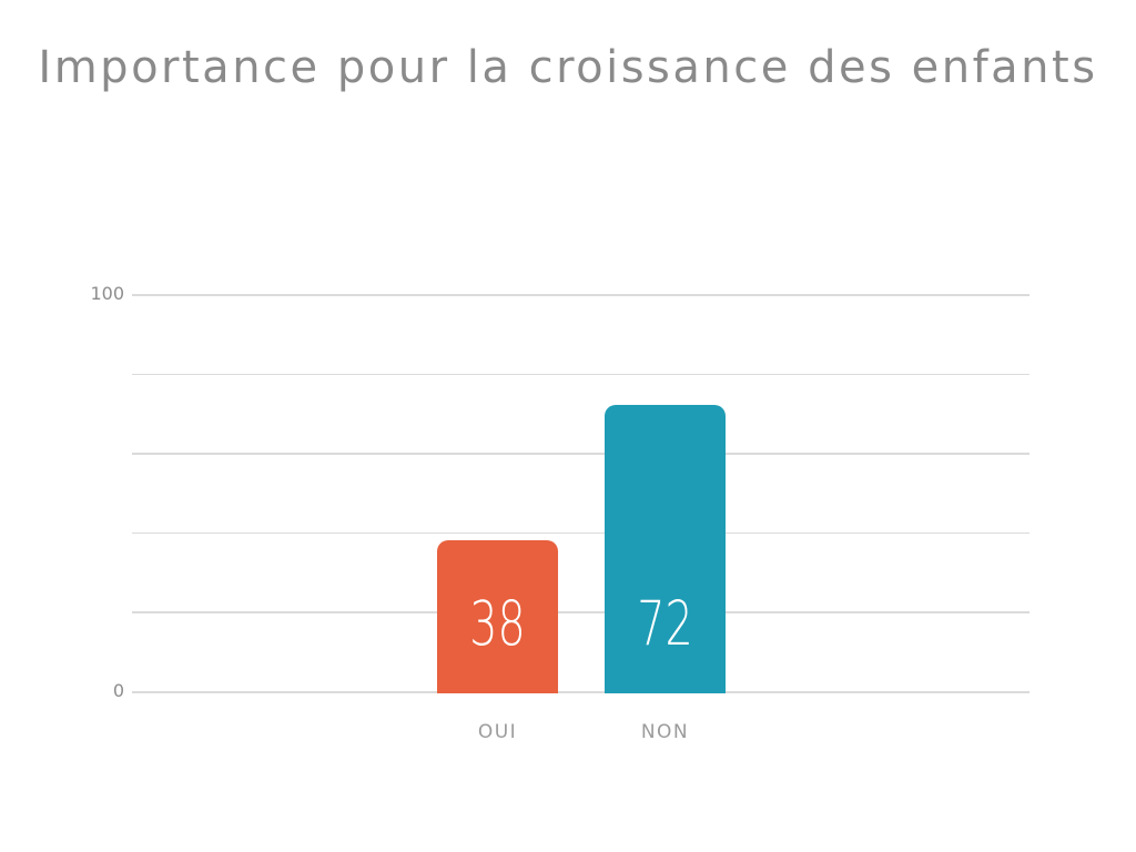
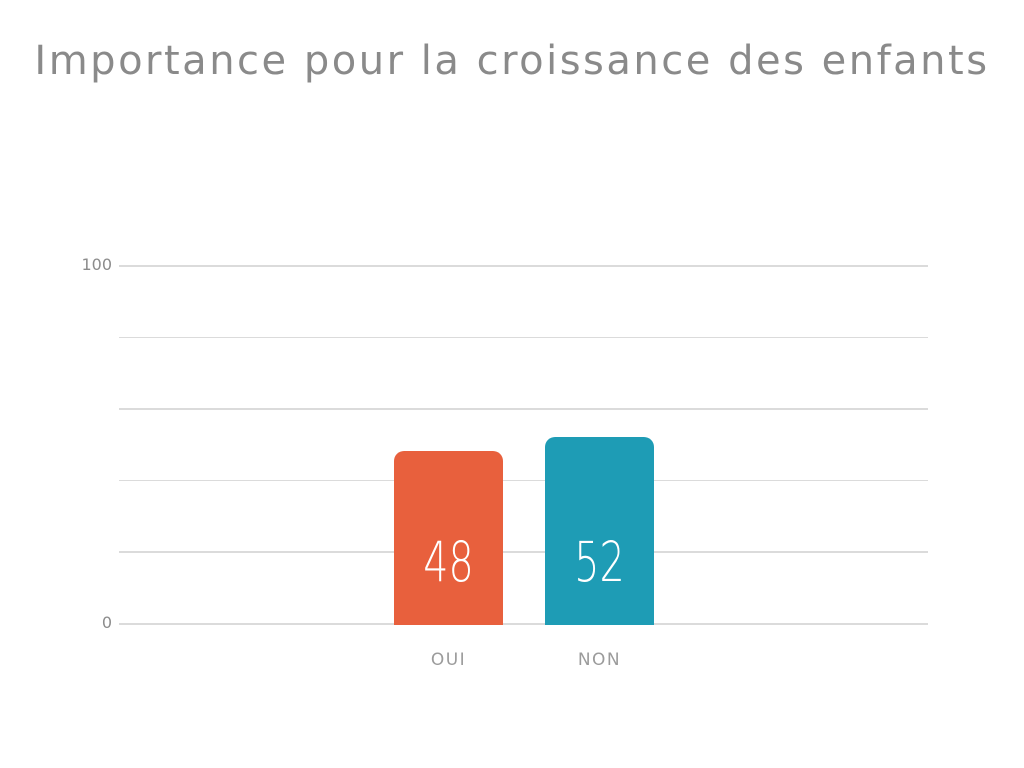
OUI: 38 -> 48
NON: 72 -> 52
